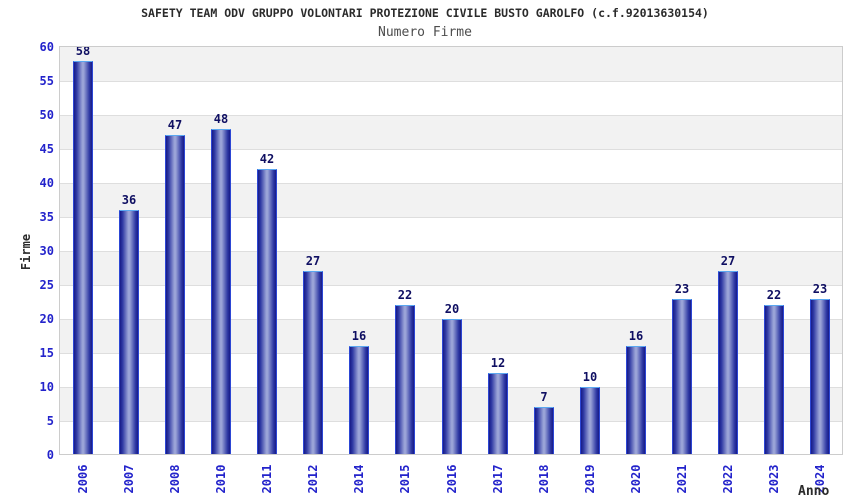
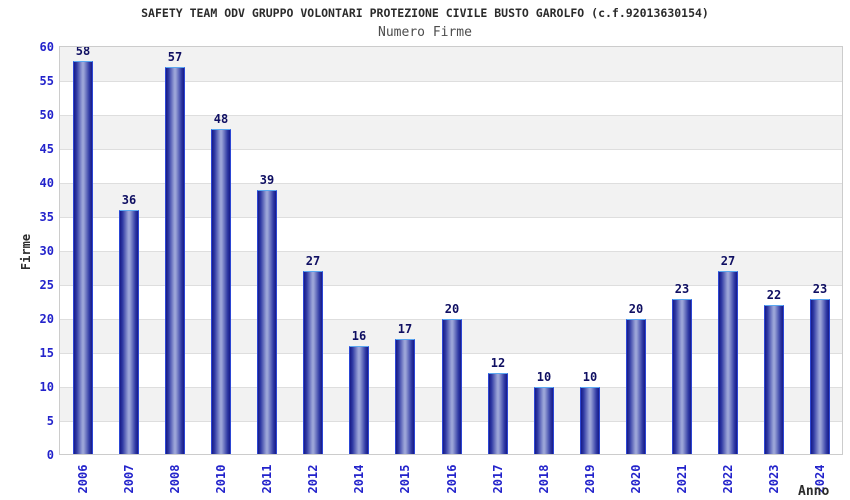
2008: 47 -> 57
2011: 42 -> 39
2015: 22 -> 17
2018: 7 -> 10
2020: 16 -> 20
